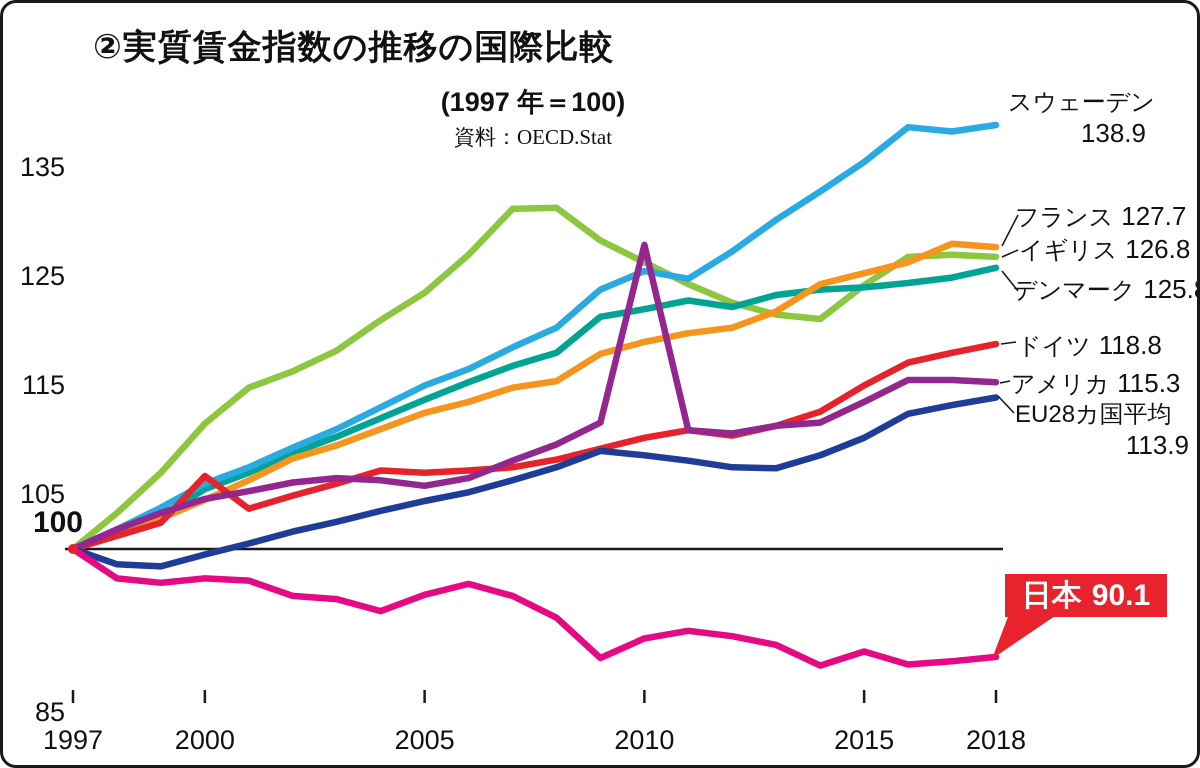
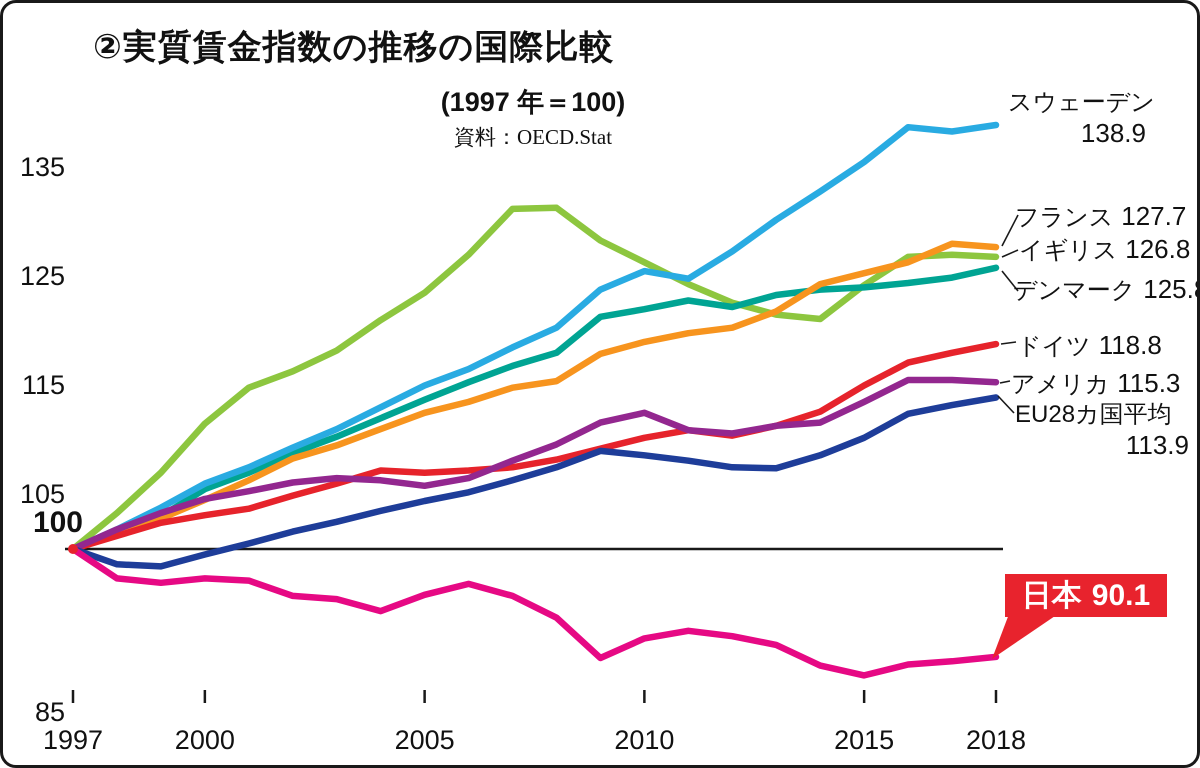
ドイツ/2000: 106.7 -> 103.1
アメリカ/2010: 127.9 -> 112.5
日本/2015: 90.6 -> 88.4
